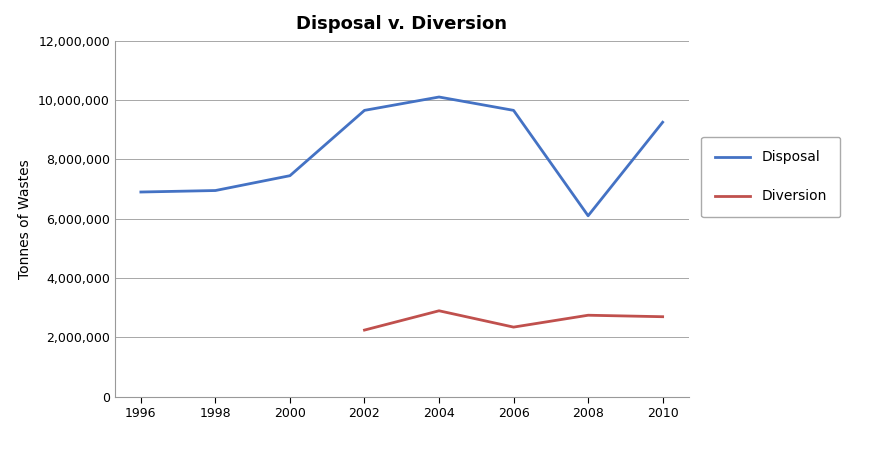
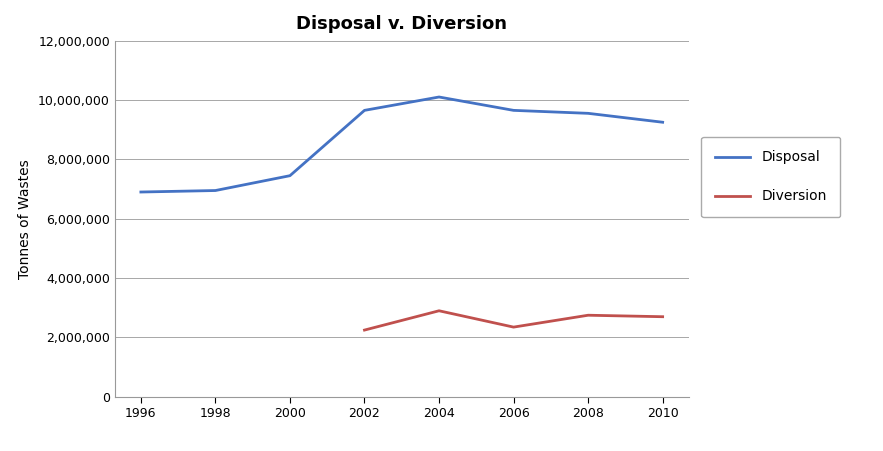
Disposal/2008: 6,100,000 -> 9,550,000
